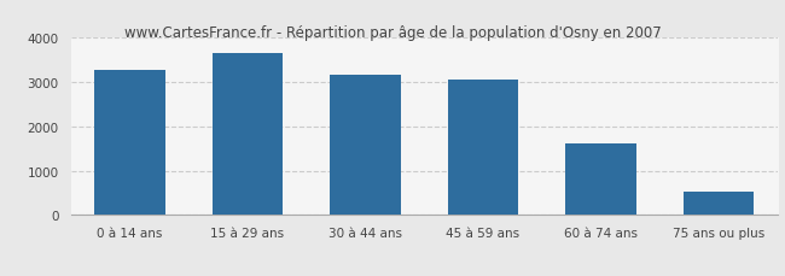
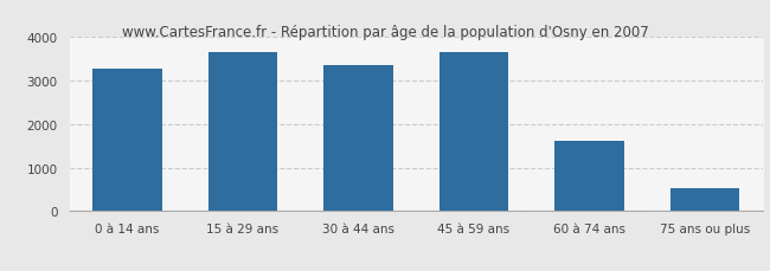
30 à 44 ans: 3150 -> 3340
45 à 59 ans: 3050 -> 3660
